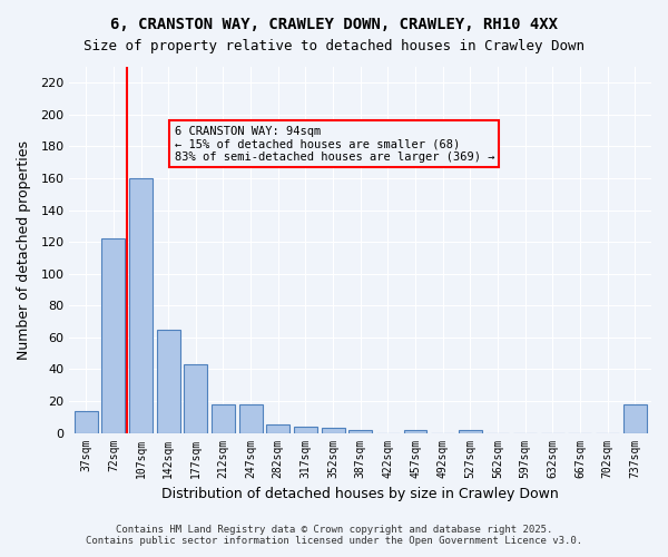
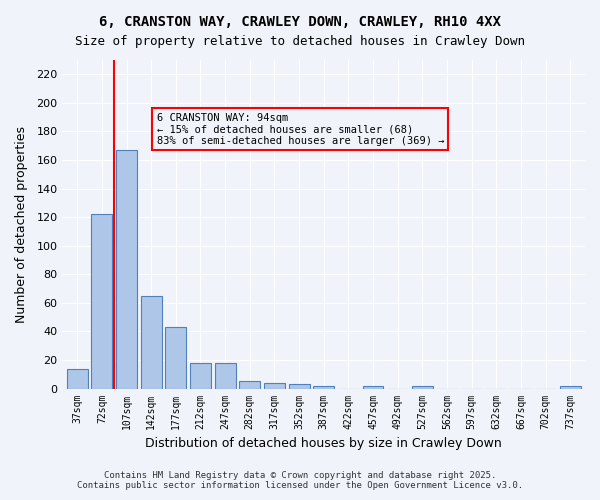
107sqm: 160 -> 167
737sqm: 18 -> 2
